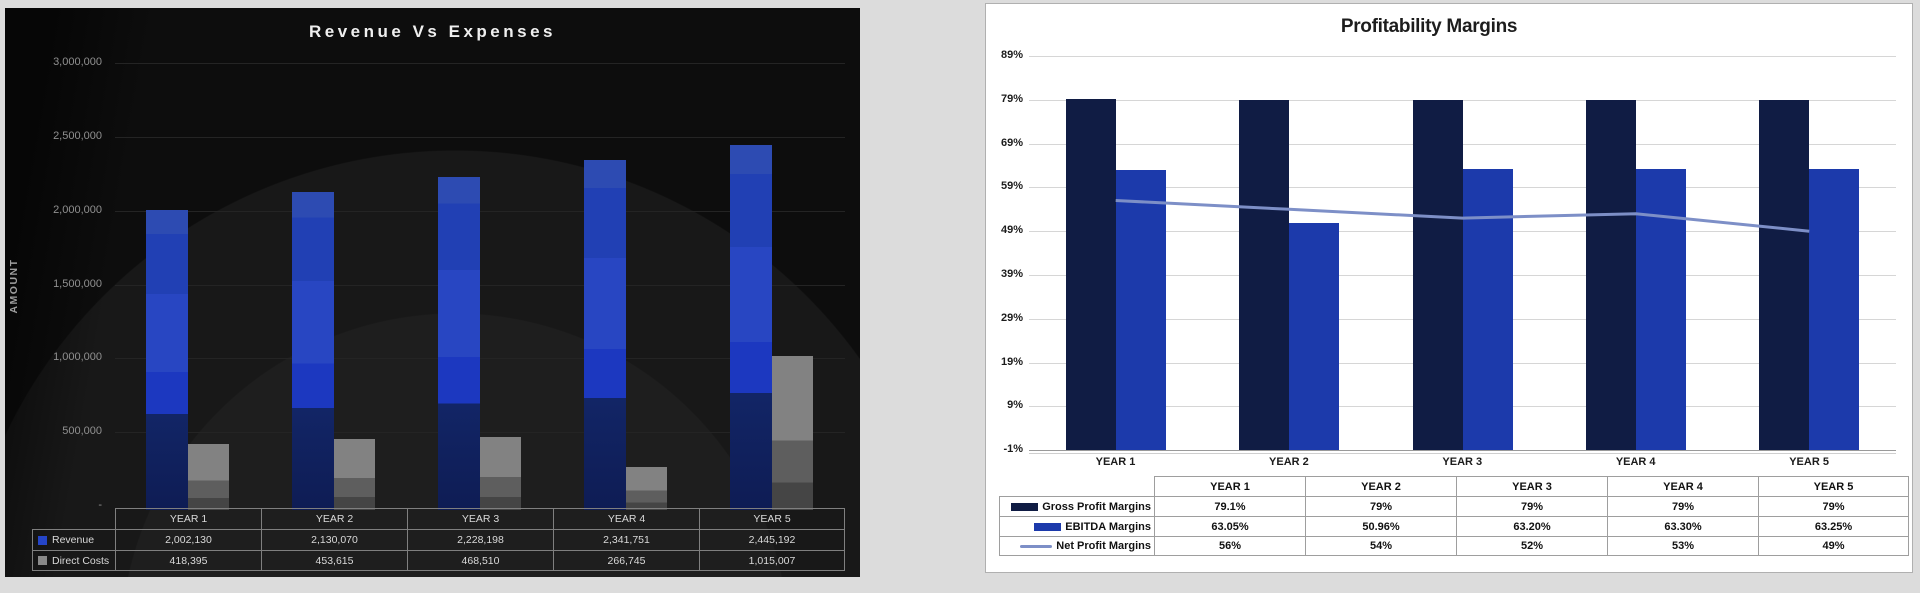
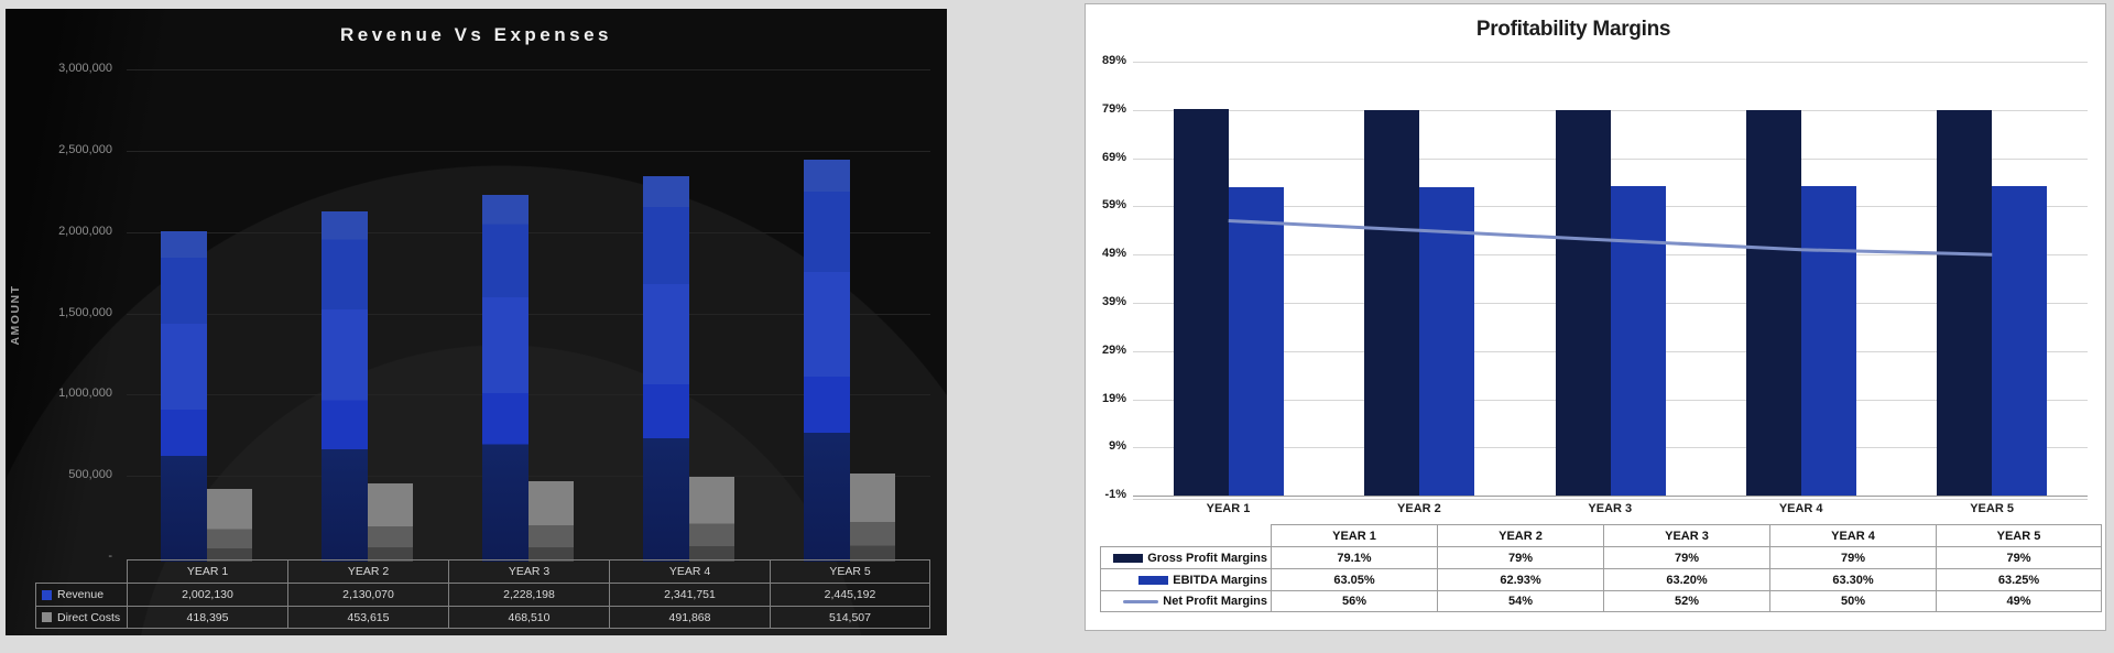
Revenue Vs Expenses/Direct Costs/YEAR 4: 266,745 -> 491,868
Revenue Vs Expenses/Direct Costs/YEAR 5: 1,015,007 -> 514,507
Profitability Margins/EBITDA Margins/YEAR 2: 50.96% -> 62.93%
Profitability Margins/Net Profit Margins/YEAR 4: 53% -> 50%
